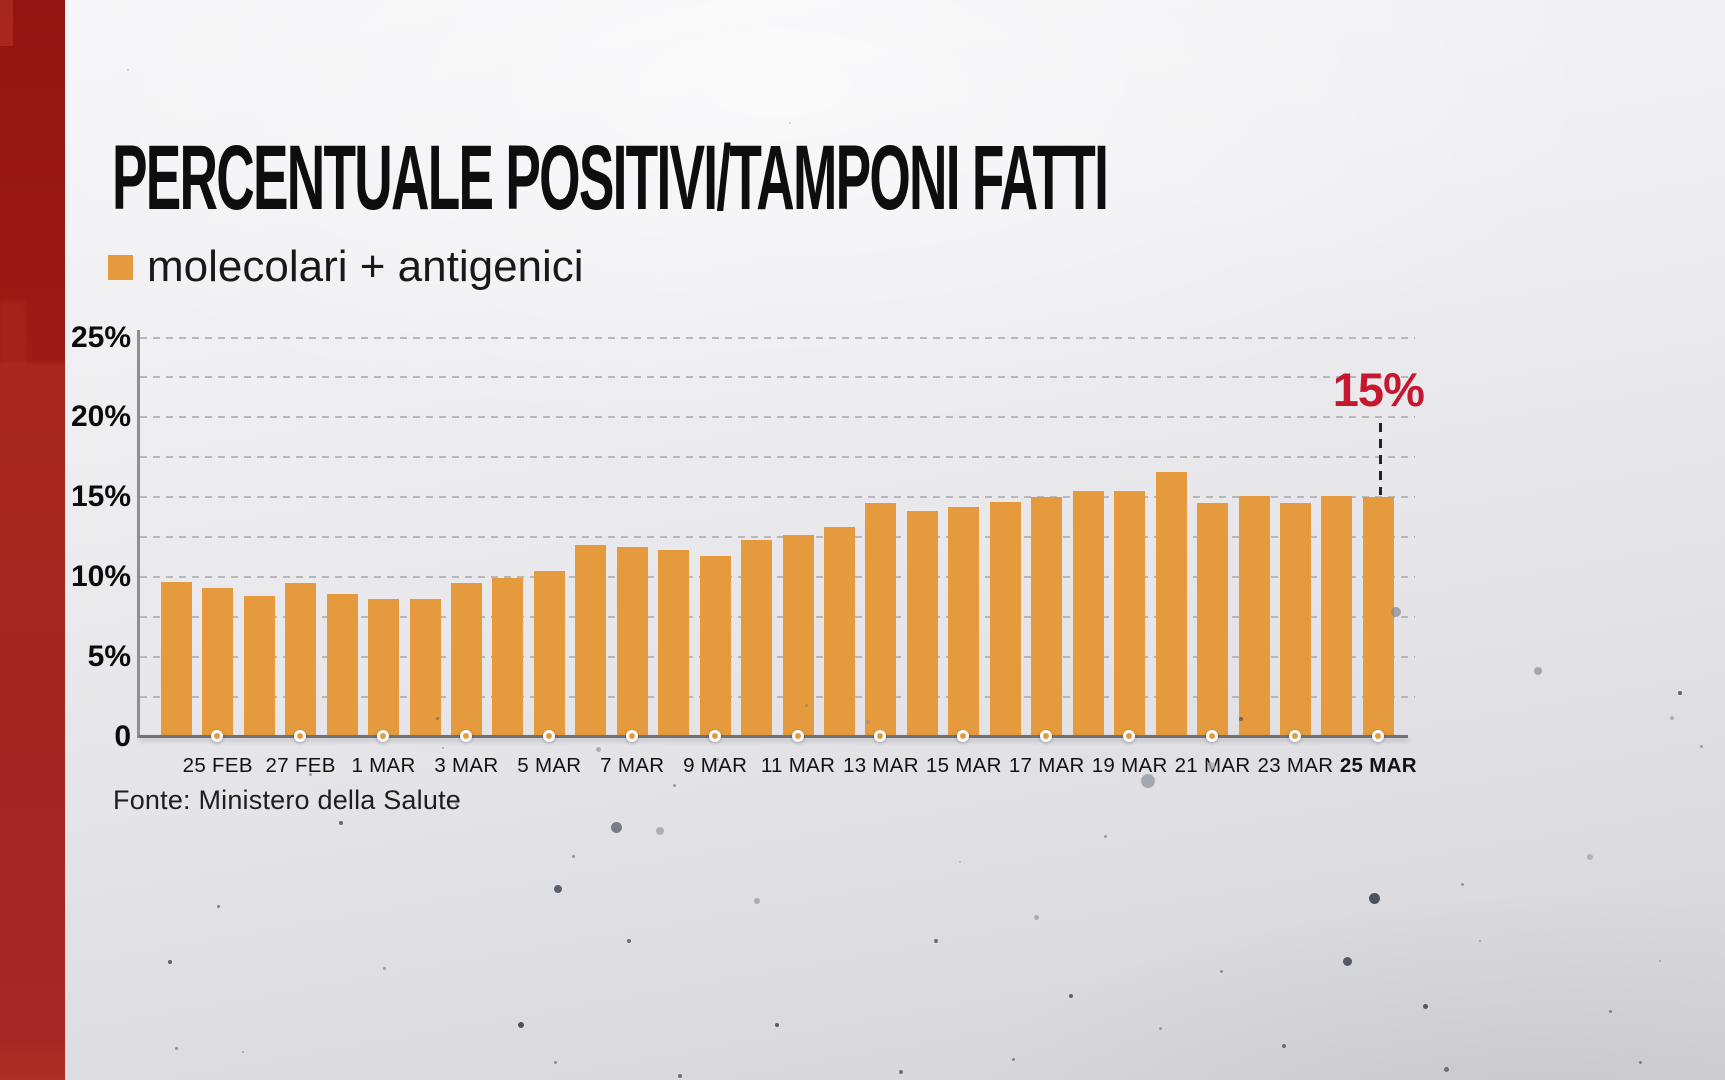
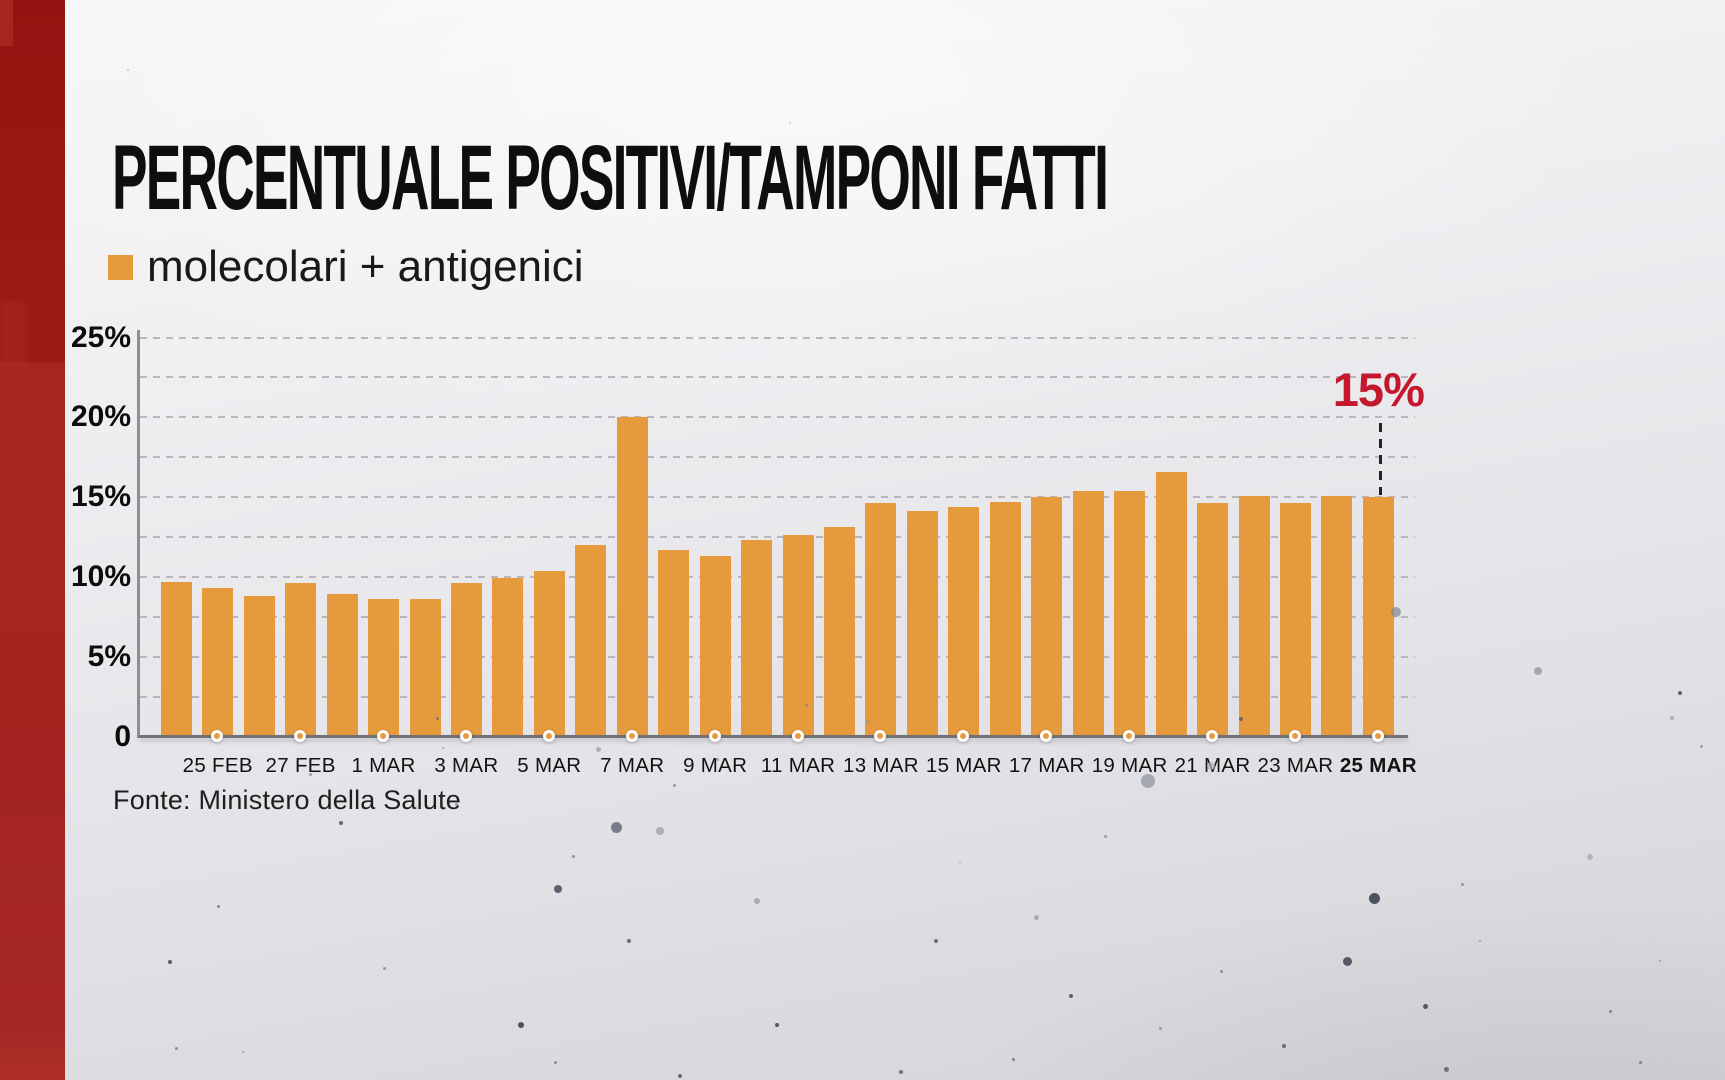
7 MAR: 11.9% -> 20.0%
